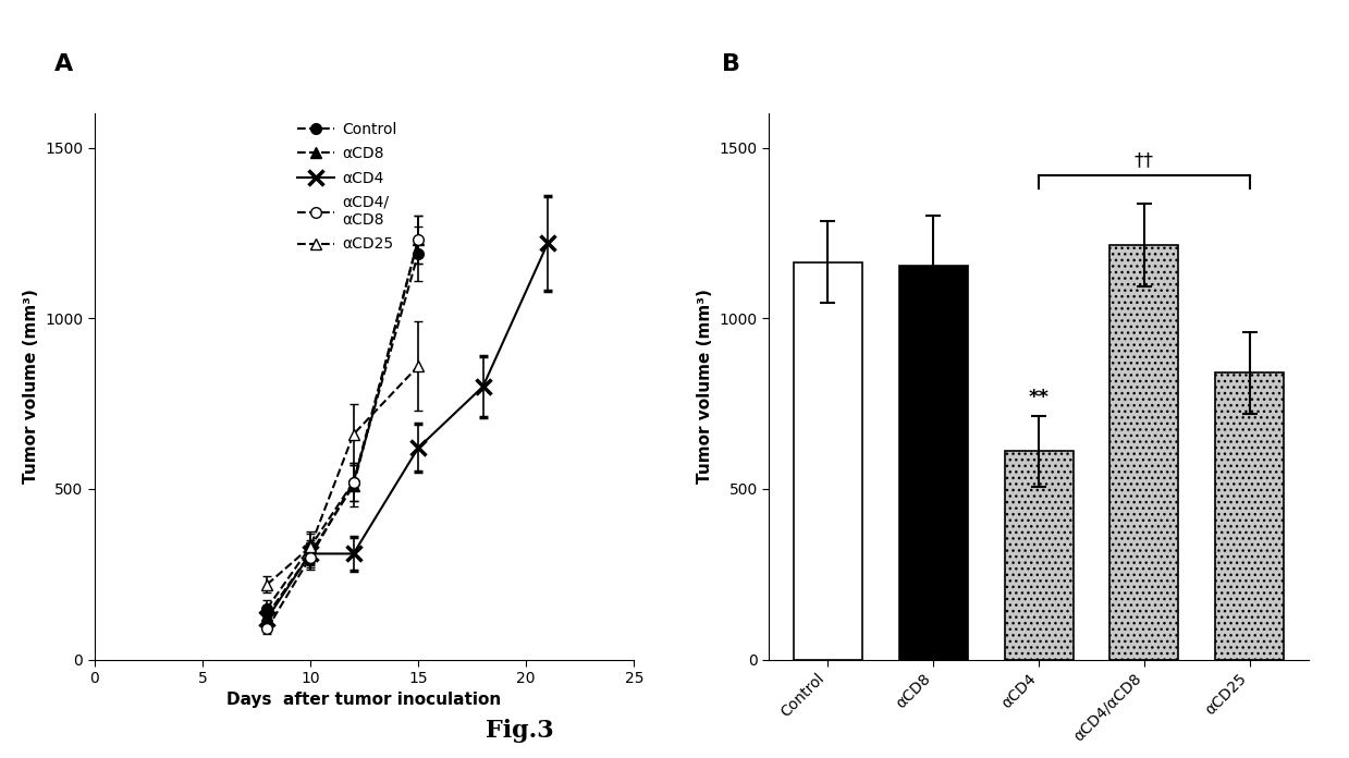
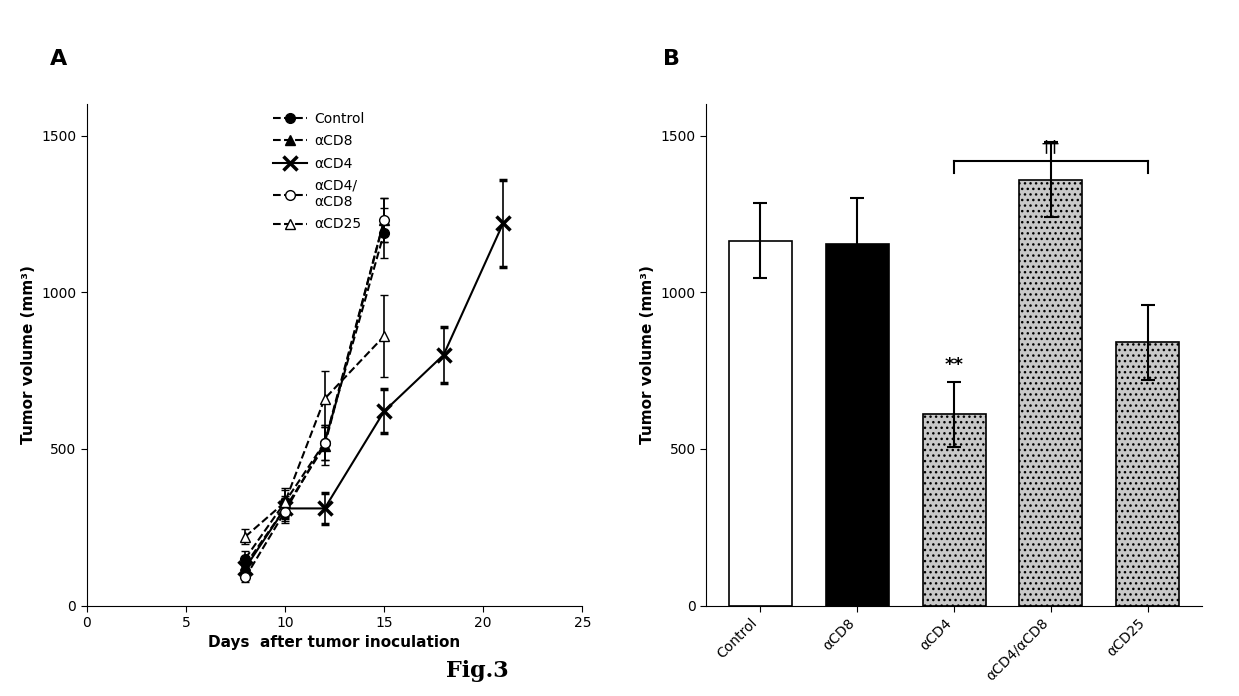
αCD4/αCD8: 1215 -> 1360
